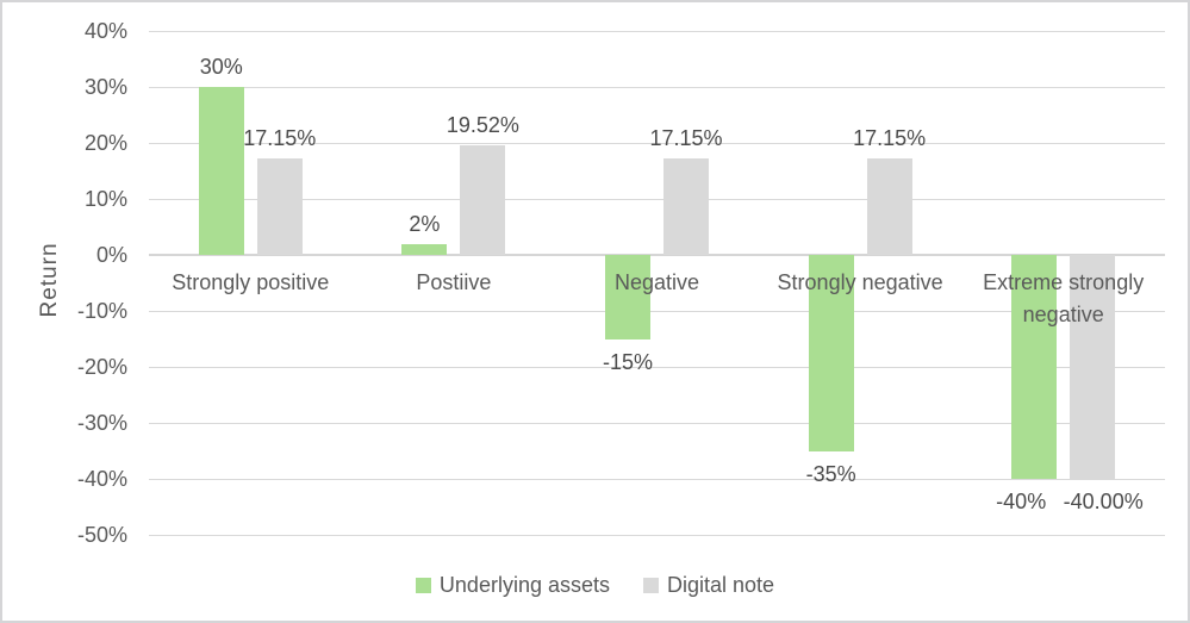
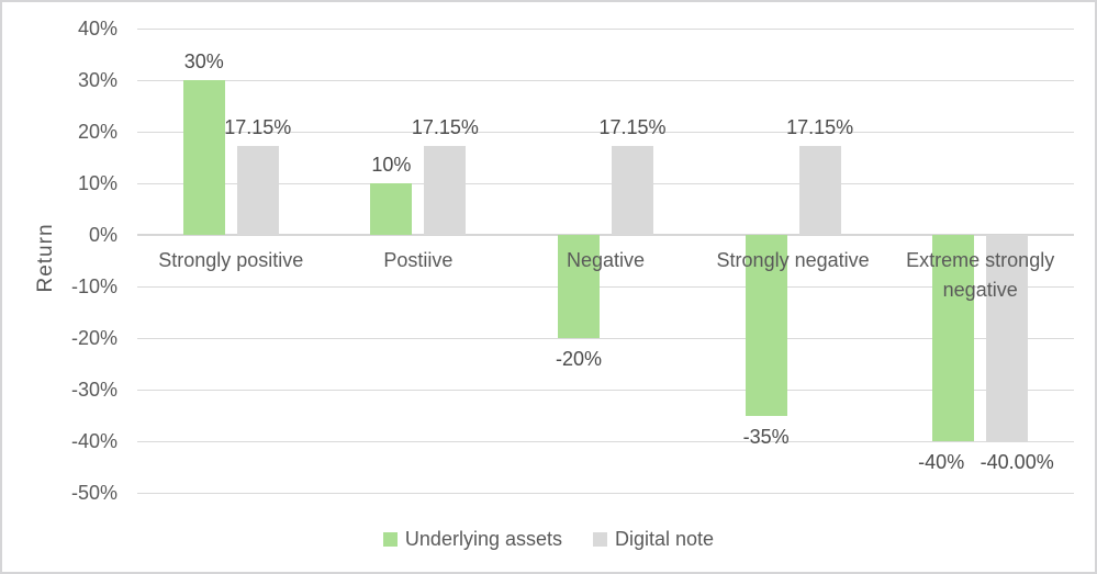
Underlying assets/Postiive: 2% -> 10%
Digital note/Postiive: 19.52% -> 17.15%
Underlying assets/Negative: -15% -> -20%
